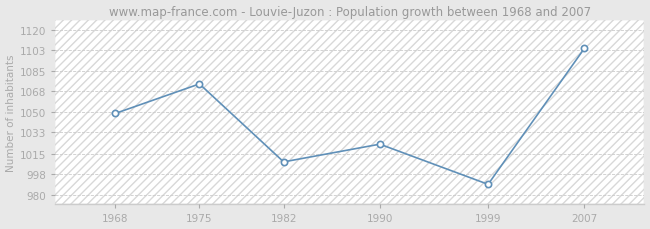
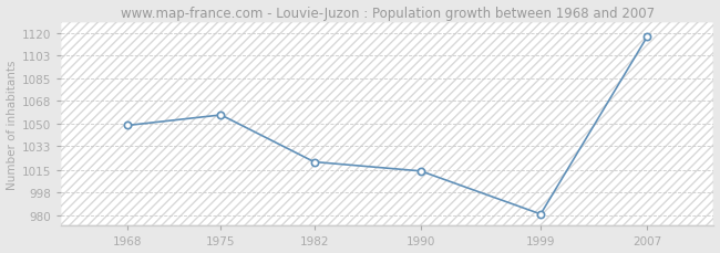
1975: 1074 -> 1057
1982: 1008 -> 1021
1990: 1023 -> 1014
1999: 989 -> 981
2007: 1104 -> 1117
